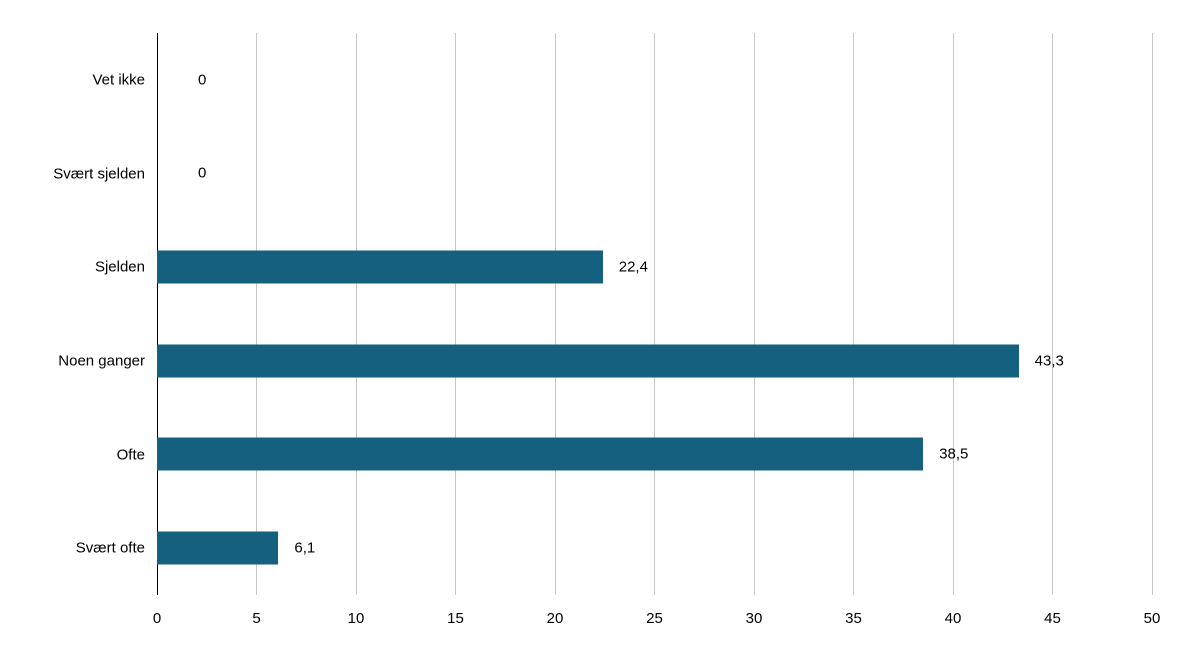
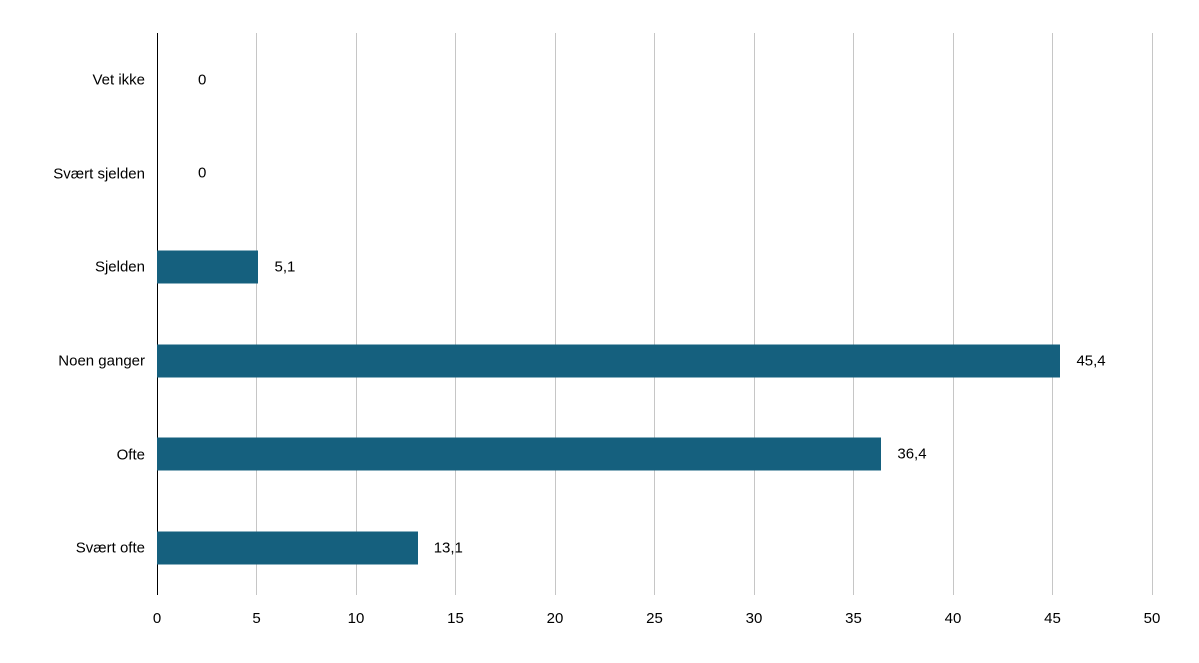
Sjelden: 22,4 -> 5,1
Noen ganger: 43,3 -> 45,4
Ofte: 38,5 -> 36,4
Svært ofte: 6,1 -> 13,1
